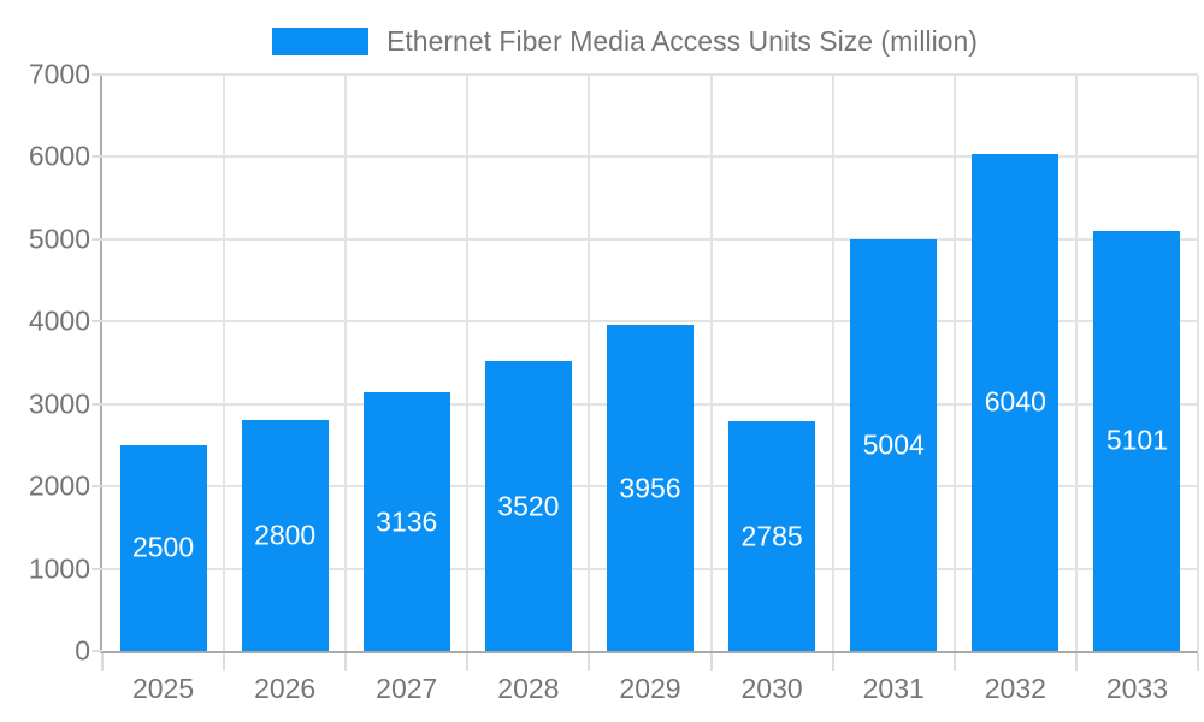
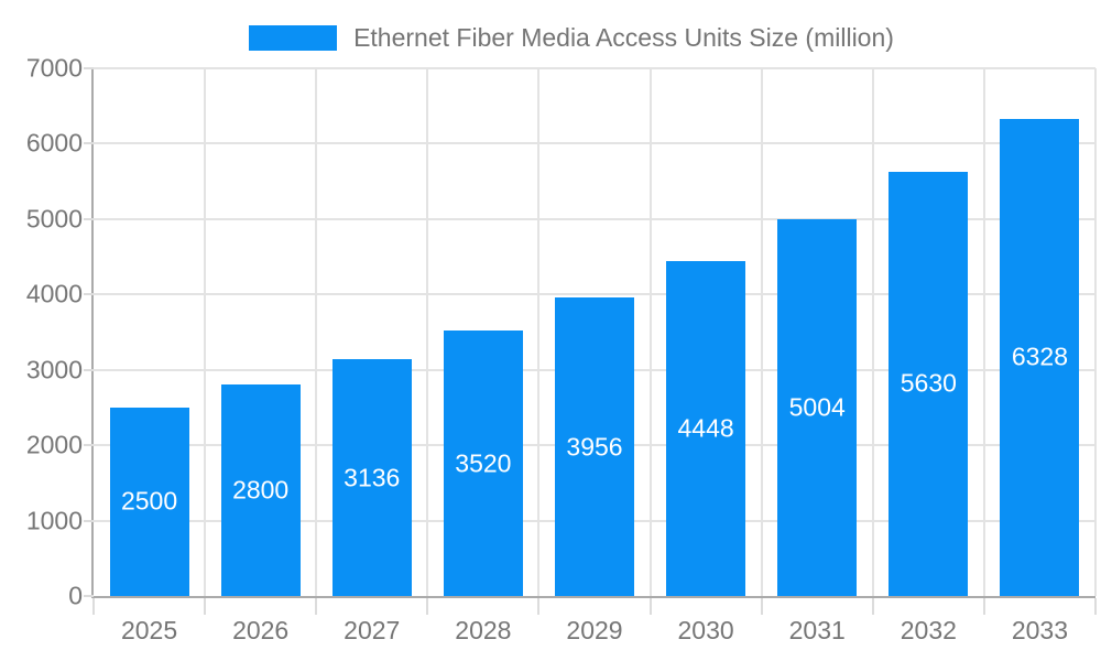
2030: 2785 -> 4448
2032: 6040 -> 5630
2033: 5101 -> 6328
